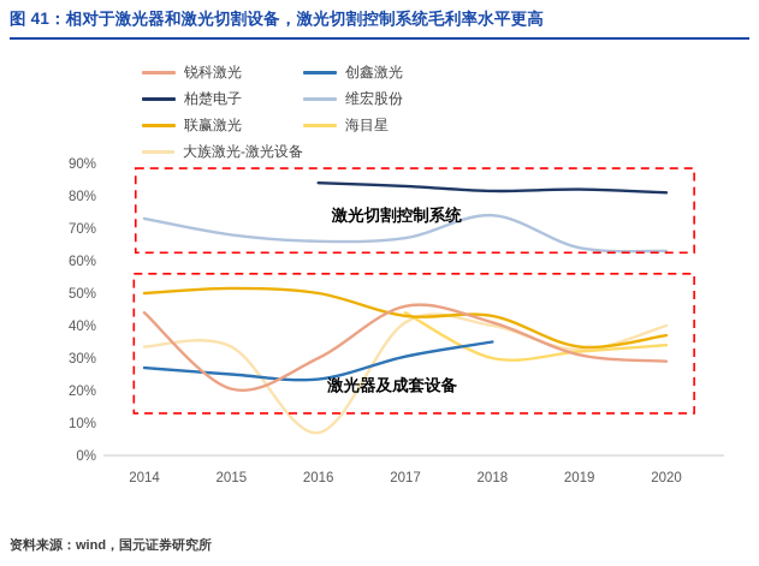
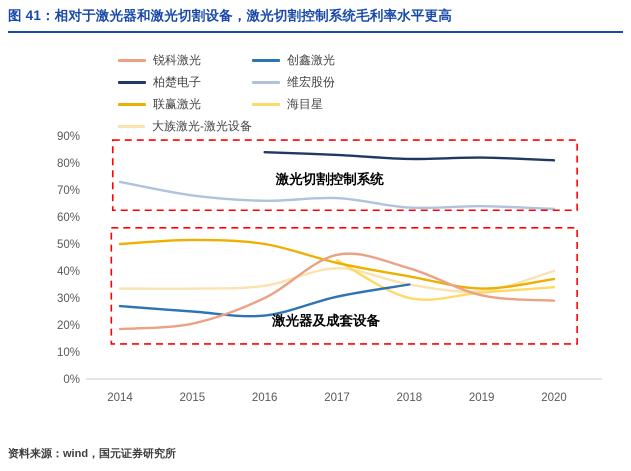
锐科激光/2014: 44% -> 18%
大族激光-激光设备/2016: 7% -> 34%
维宏股份/2018: 74% -> 64%
联赢激光/2018: 43% -> 38%
大族激光-激光设备/2018: 40% -> 35%
